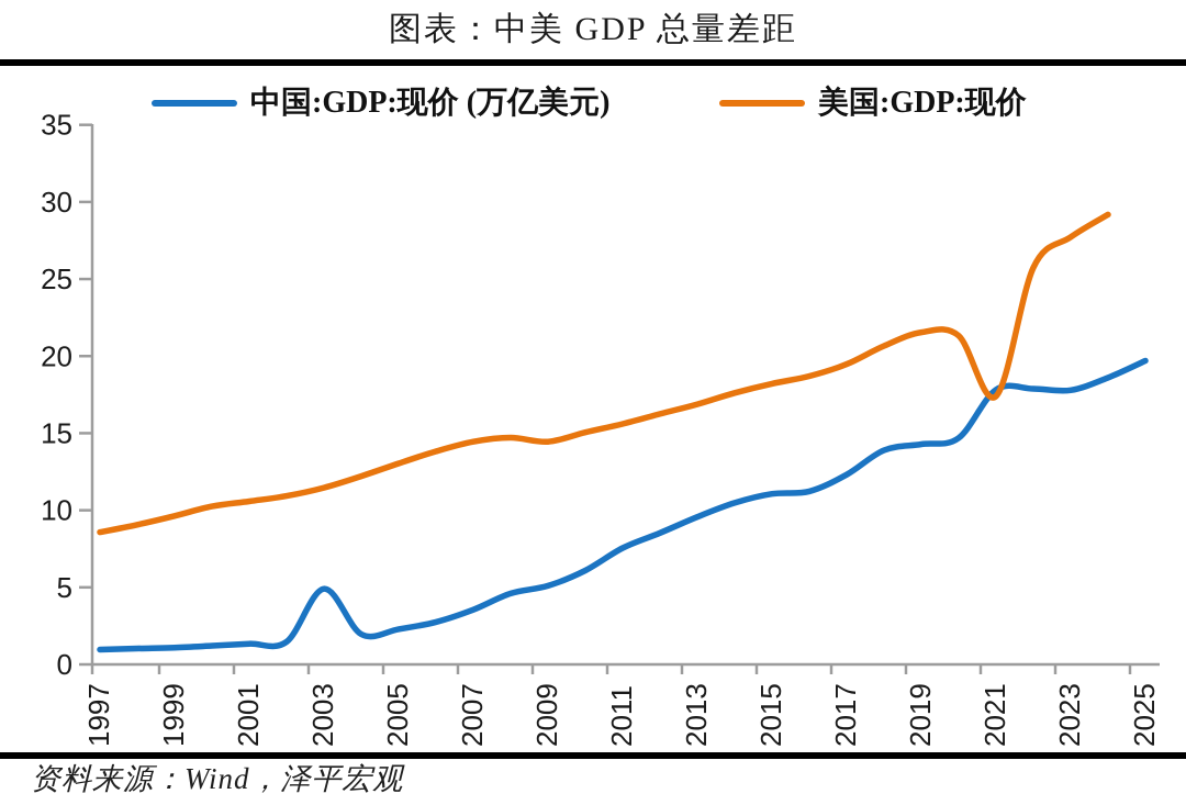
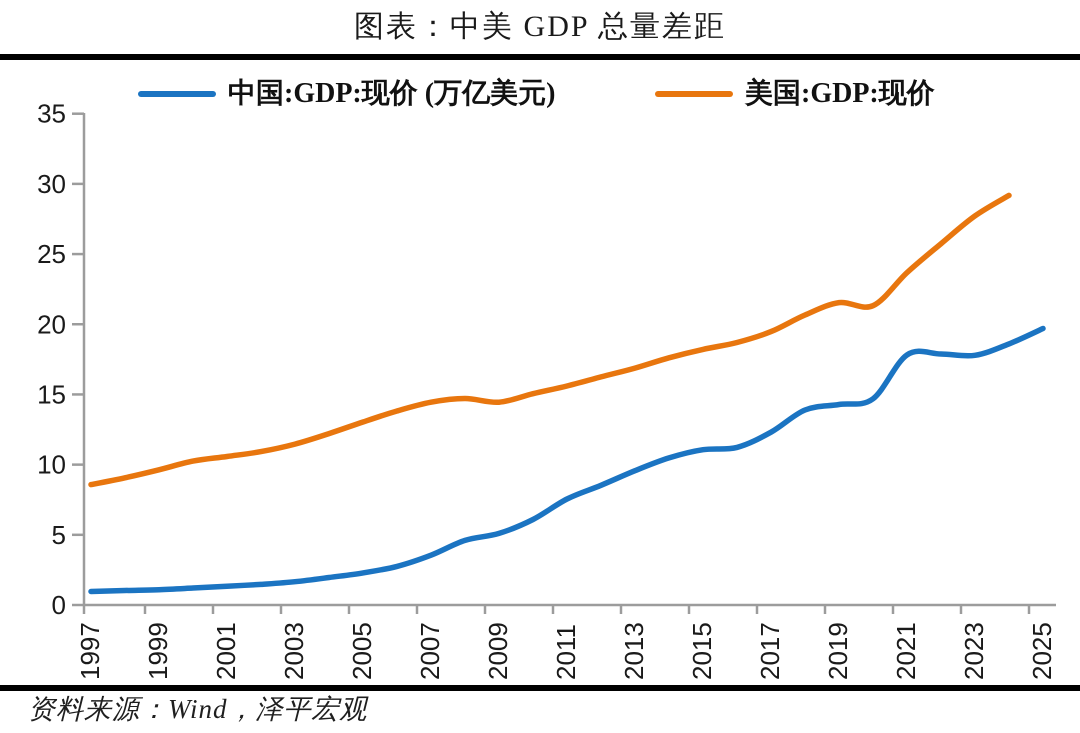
中国:GDP:现价 (万亿美元)/2003: 4.9 -> 1.7
美国:GDP:现价/2021: 17.4 -> 23.7
